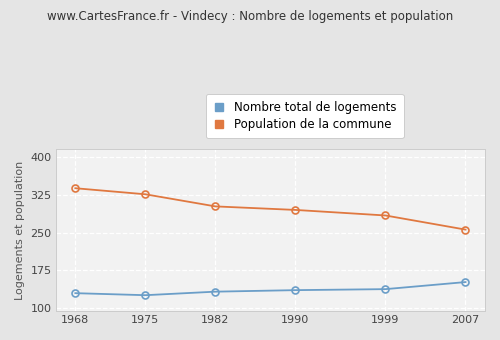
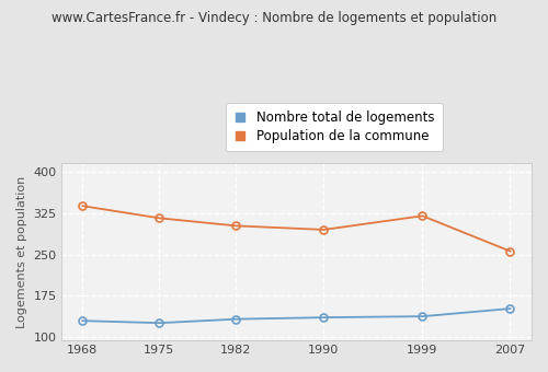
Population de la commune/1975: 326 -> 316
Population de la commune/1999: 284 -> 320
